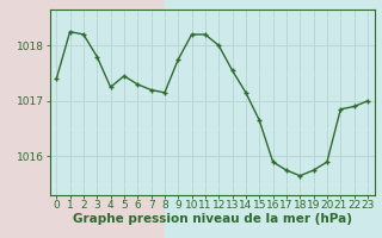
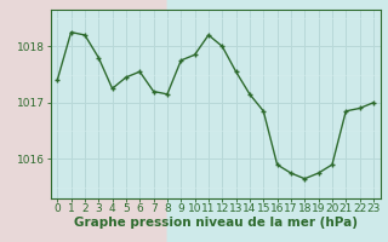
6: 1017.30 -> 1017.55
10: 1018.20 -> 1017.85
15: 1016.65 -> 1016.85
